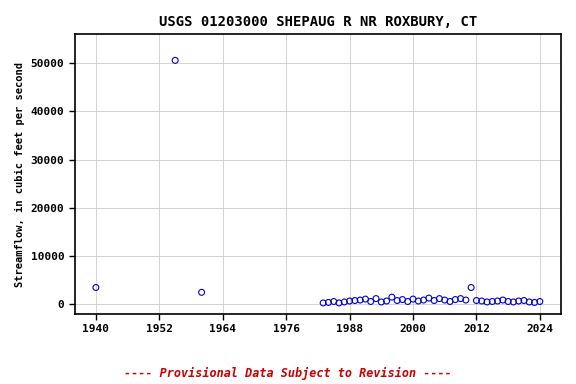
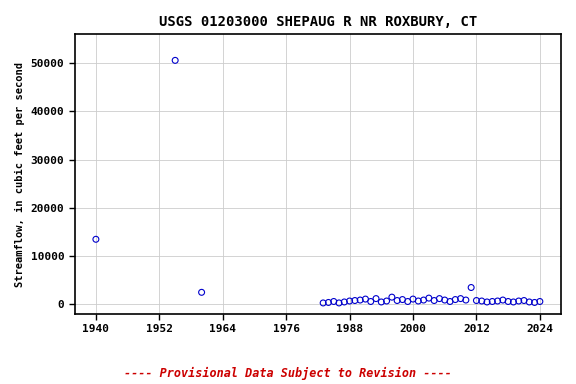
1940: 3500 -> 13500
